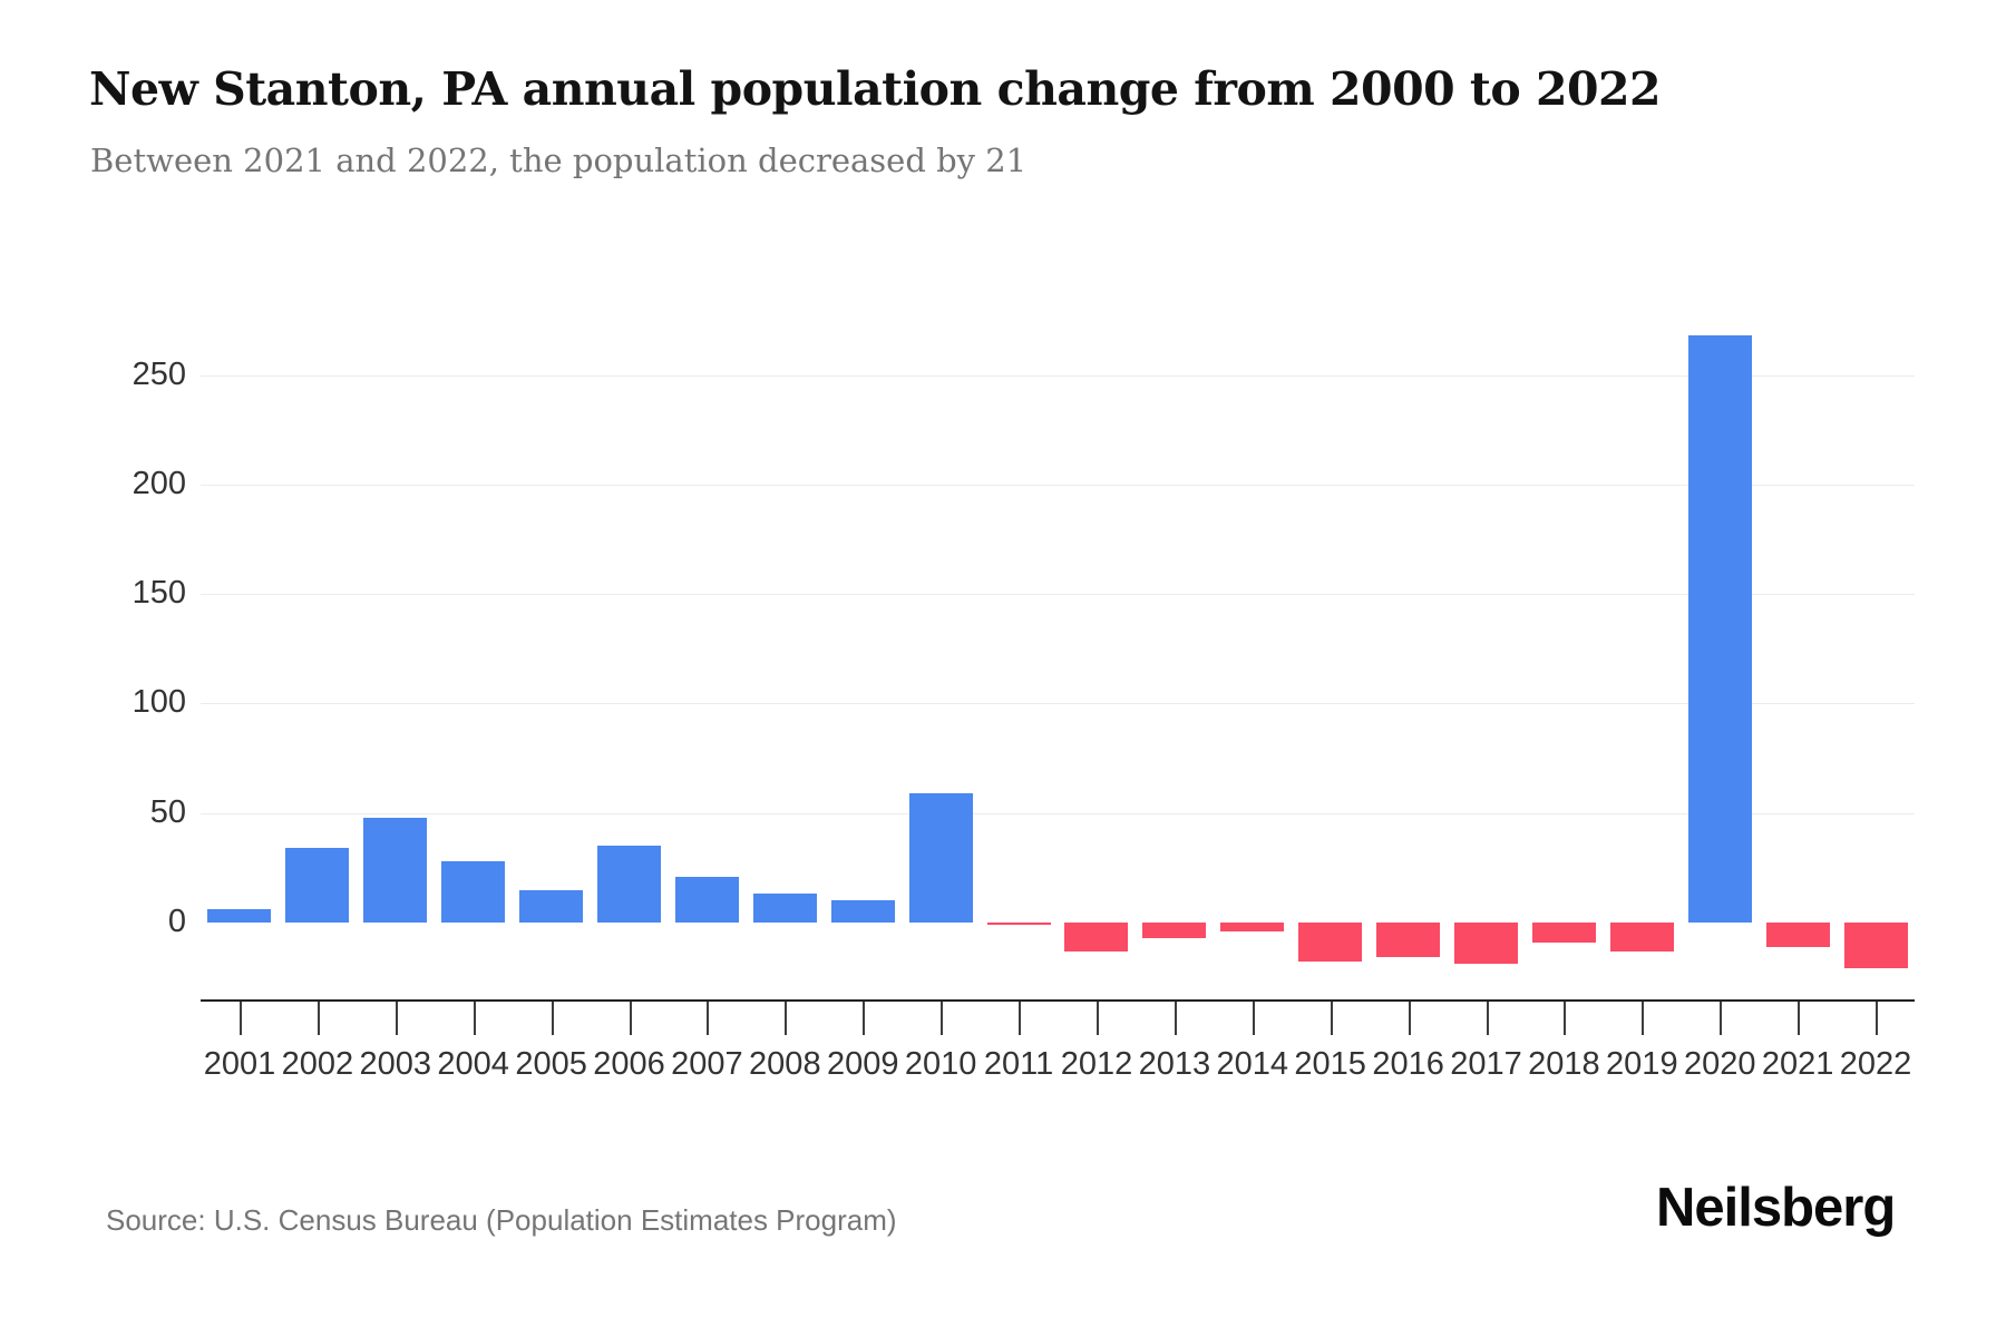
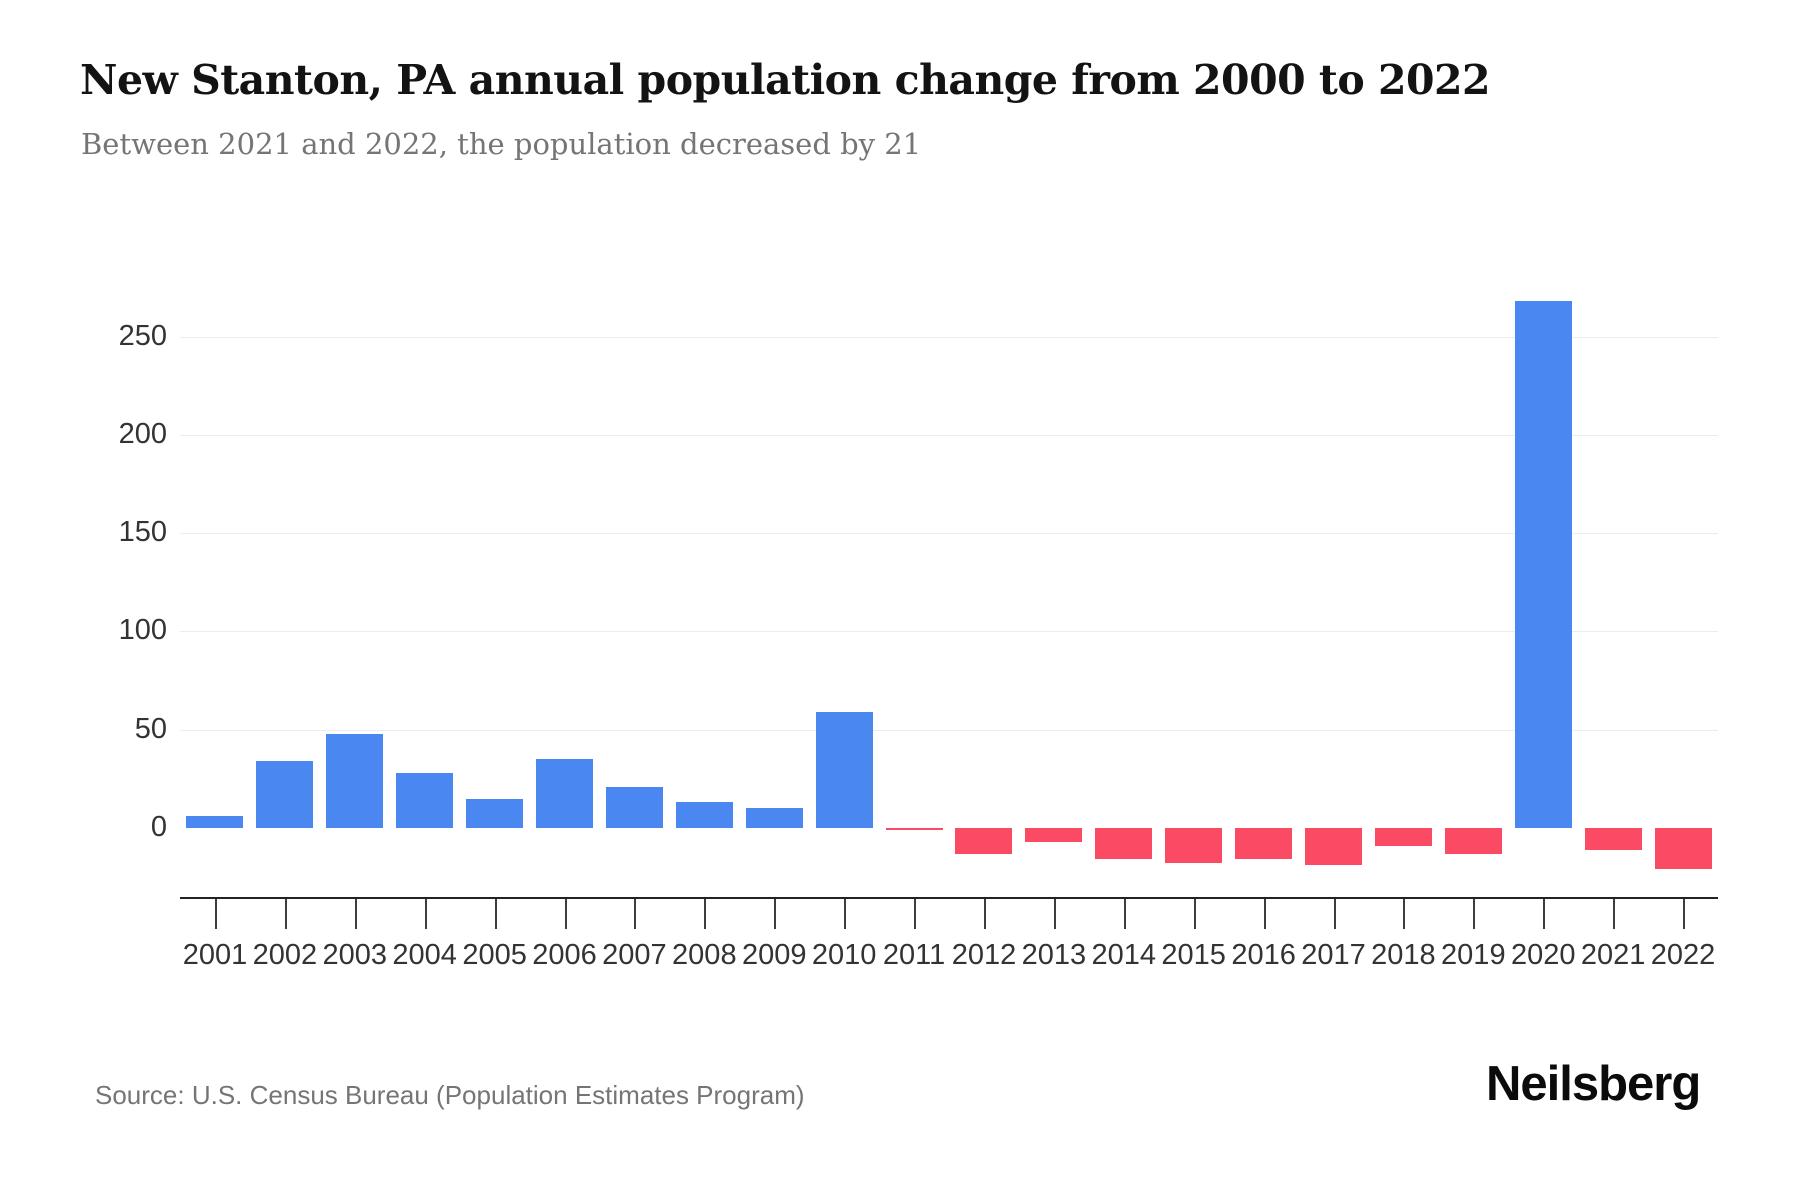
2014: -4 -> -16
